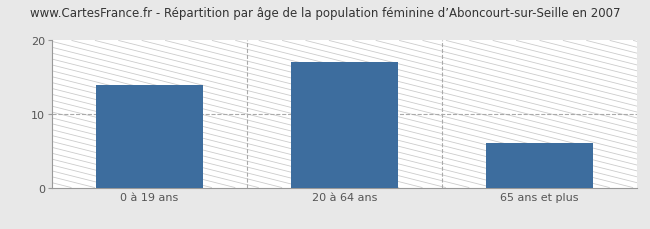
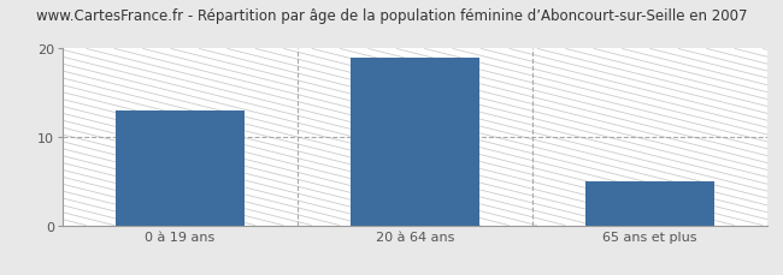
0 à 19 ans: 14 -> 13
20 à 64 ans: 17 -> 19
65 ans et plus: 6 -> 5
